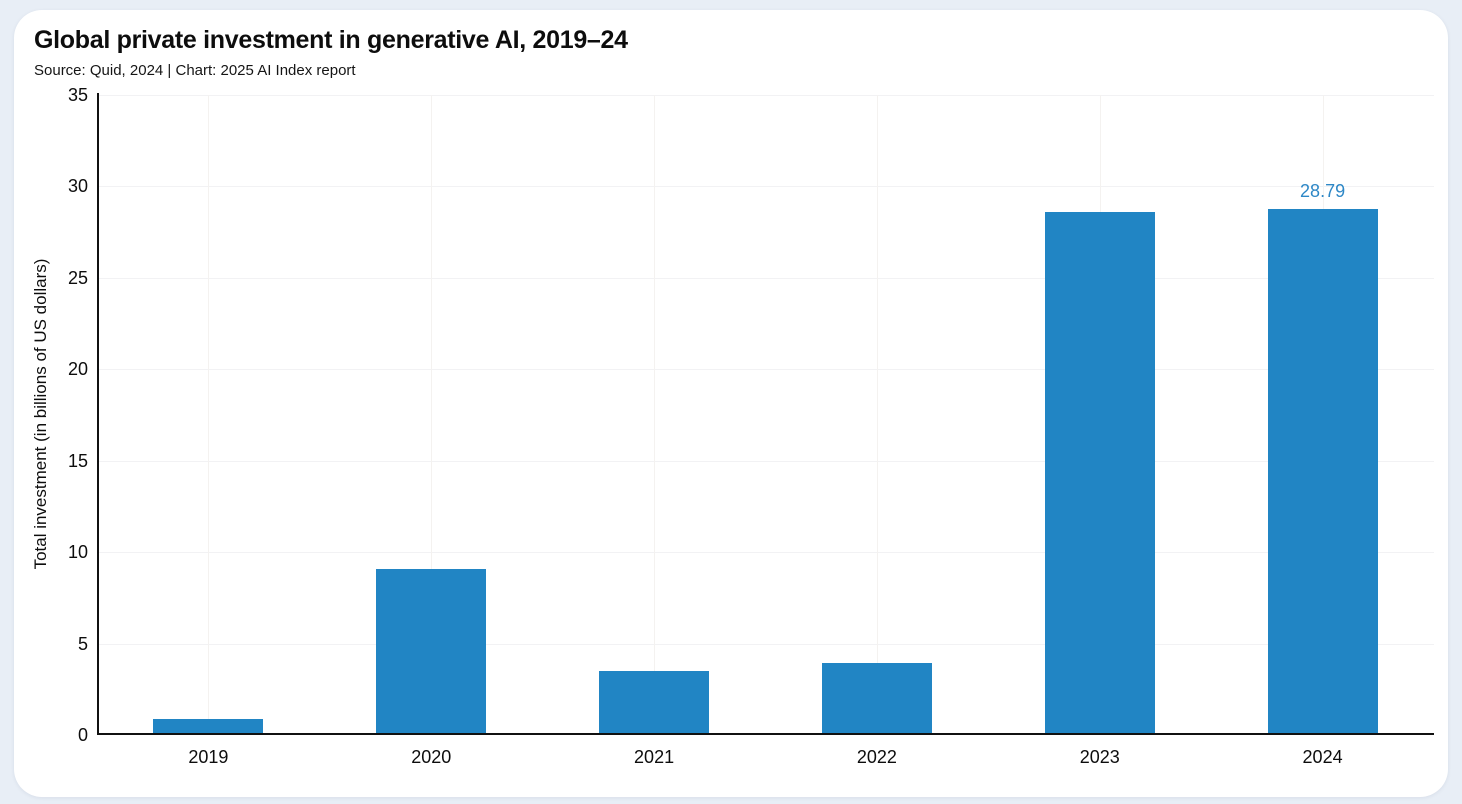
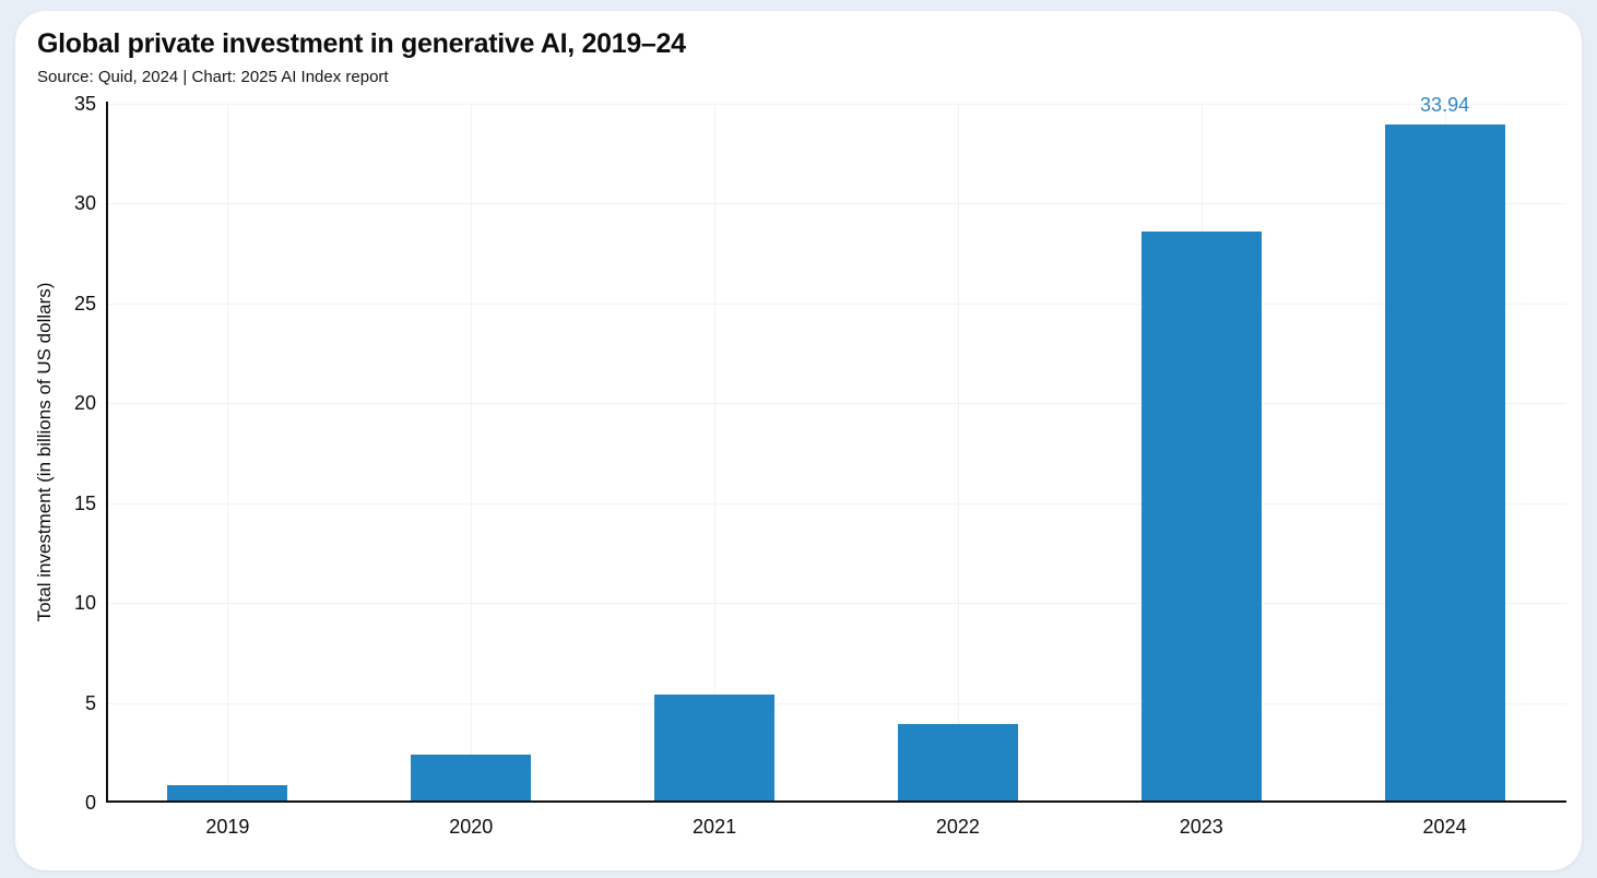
2020: 9.1 -> 2.4
2021: 3.5 -> 5.4
2024: 28.79 -> 33.94
